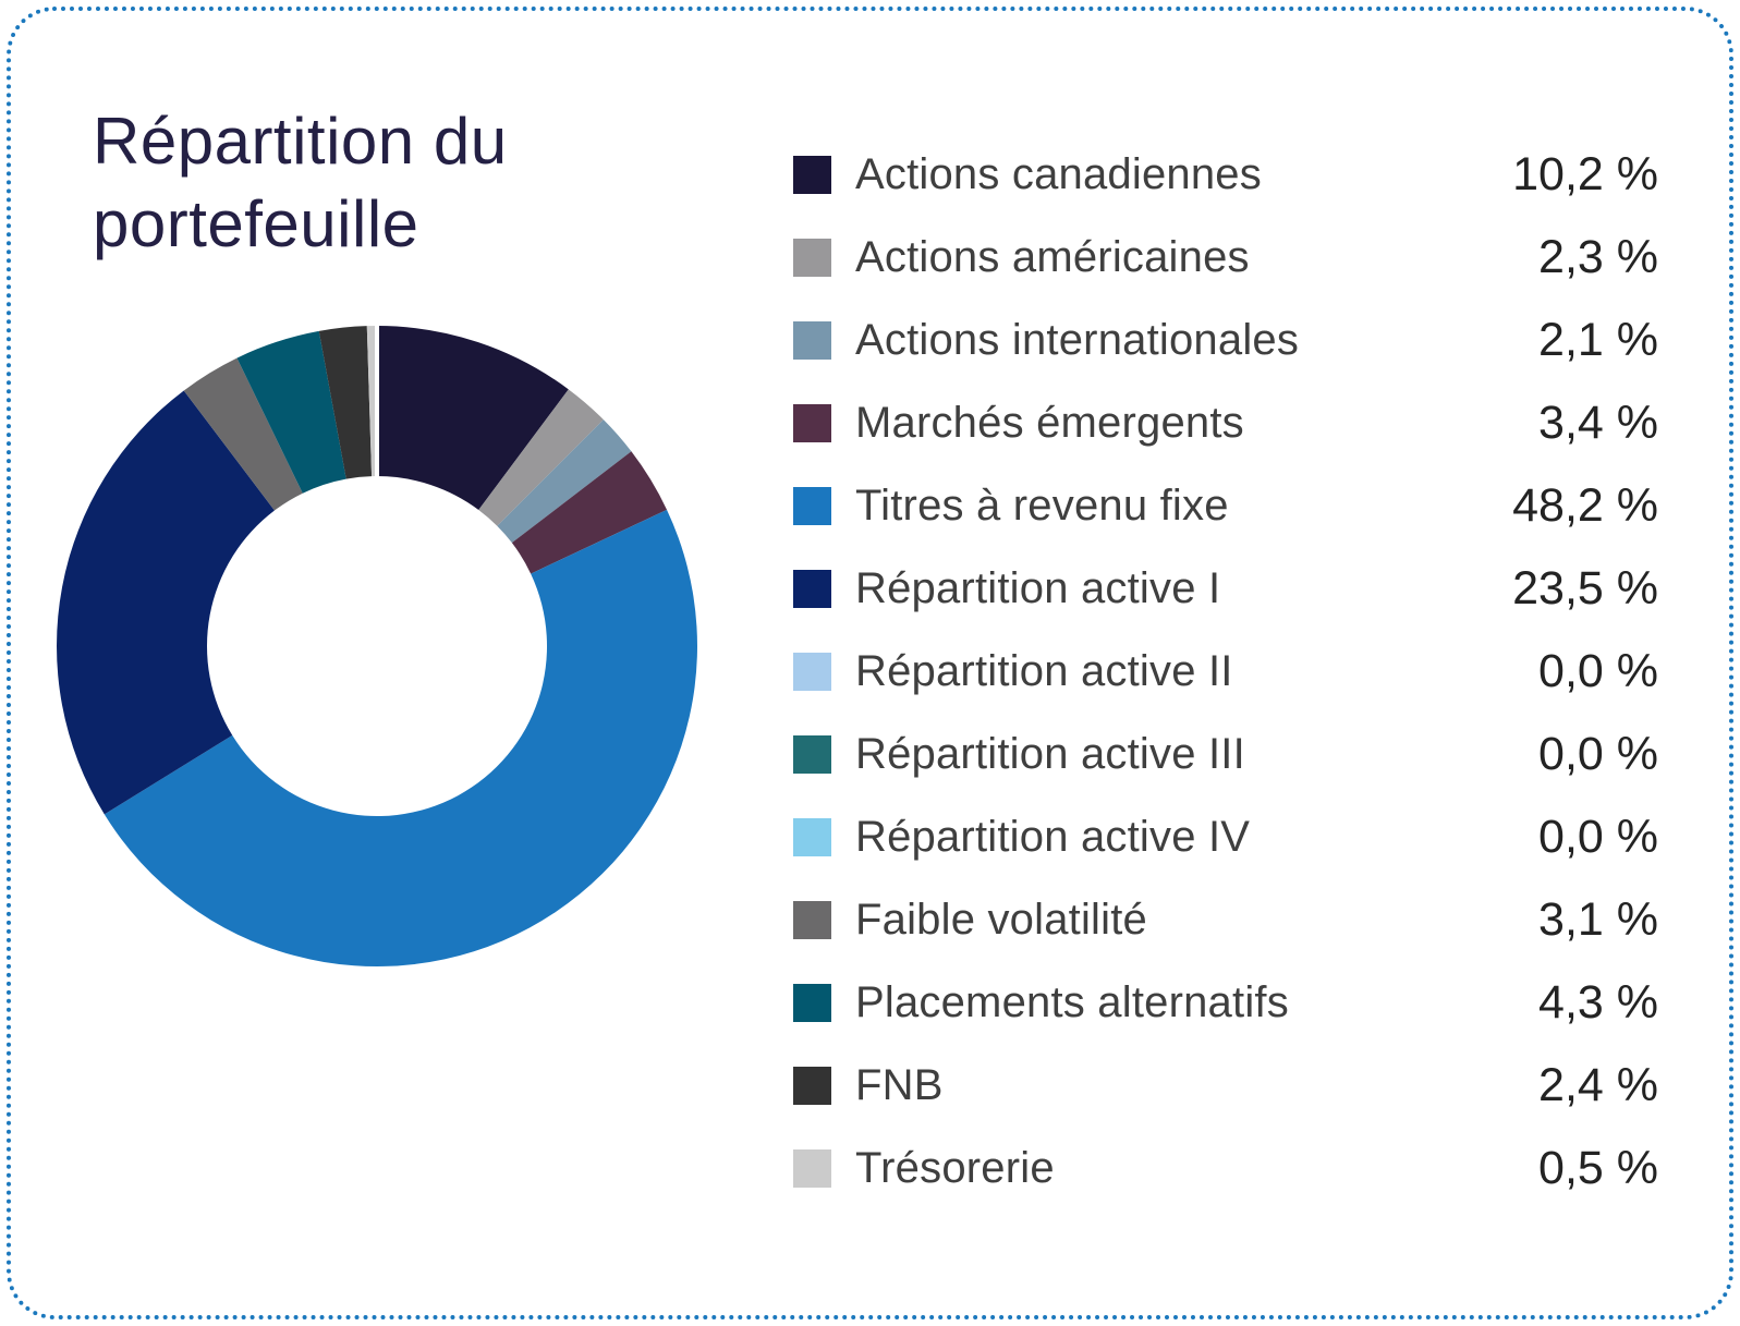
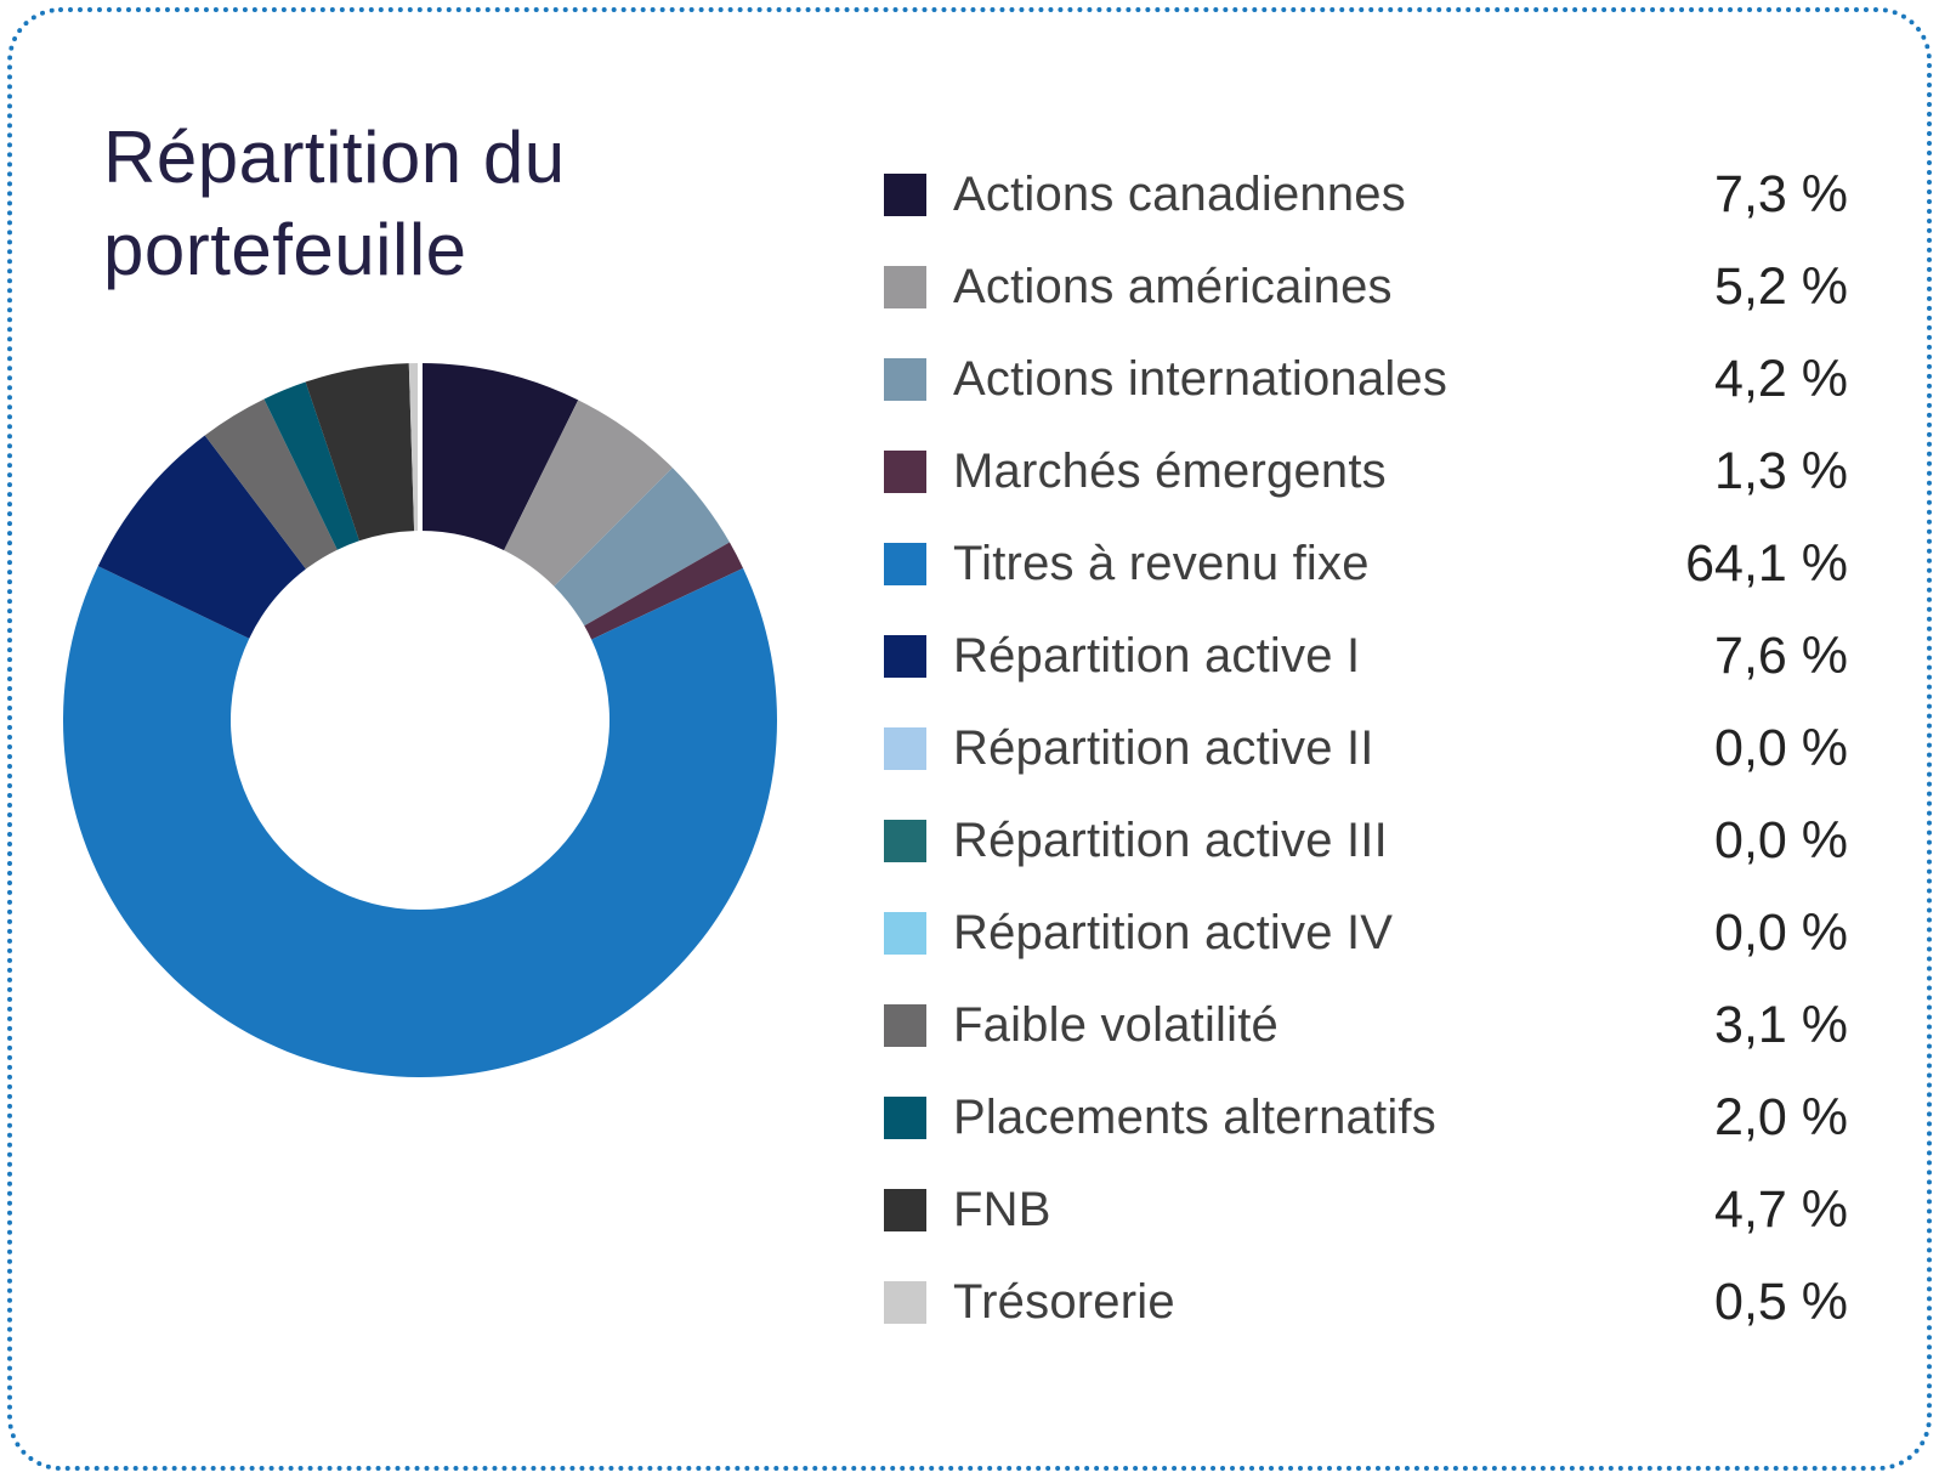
Actions canadiennes: 10,2 -> 7,3
Actions américaines: 2,3 -> 5,2
Actions internationales: 2,1 -> 4,2
Marchés émergents: 3,4 -> 1,3
Titres à revenu fixe: 48,2 -> 64,1
Répartition active I: 23,5 -> 7,6
Placements alternatifs: 4,3 -> 2,0
FNB: 2,4 -> 4,7
